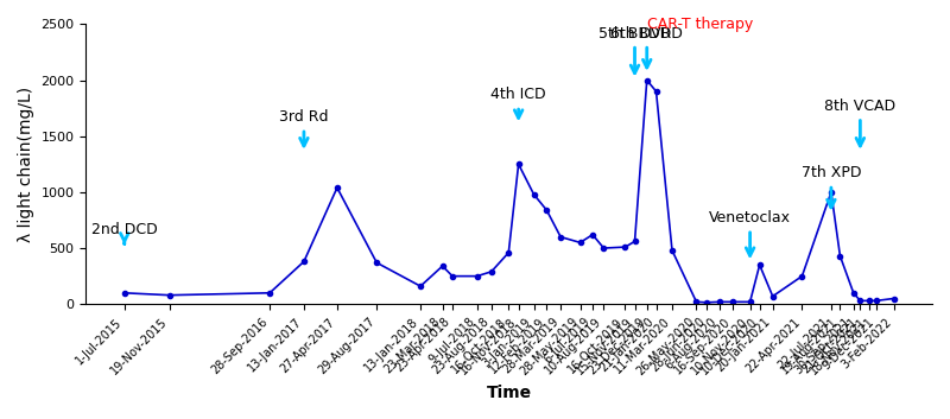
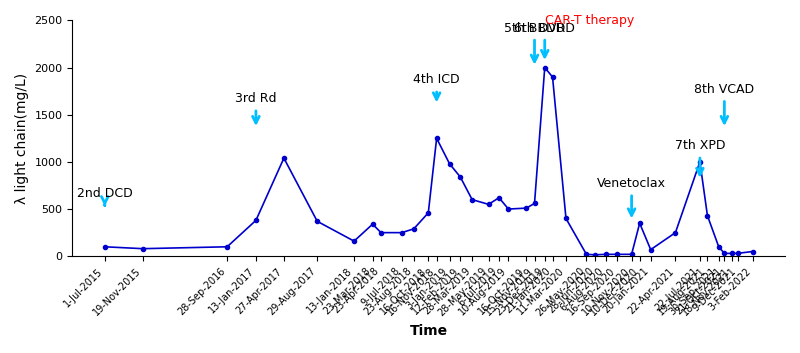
11-Mar-2020: 480 -> 400
